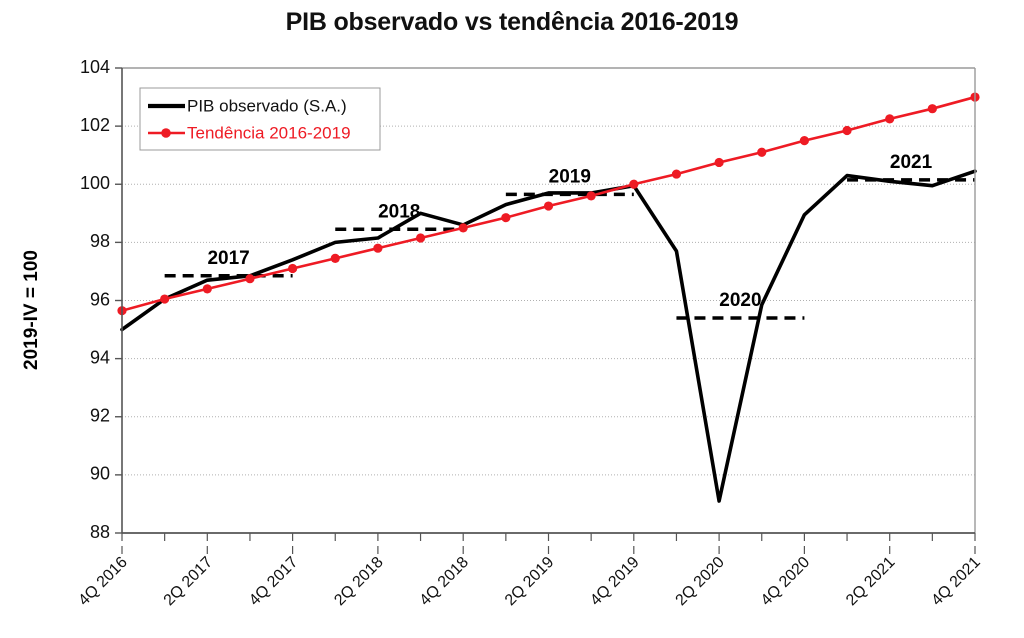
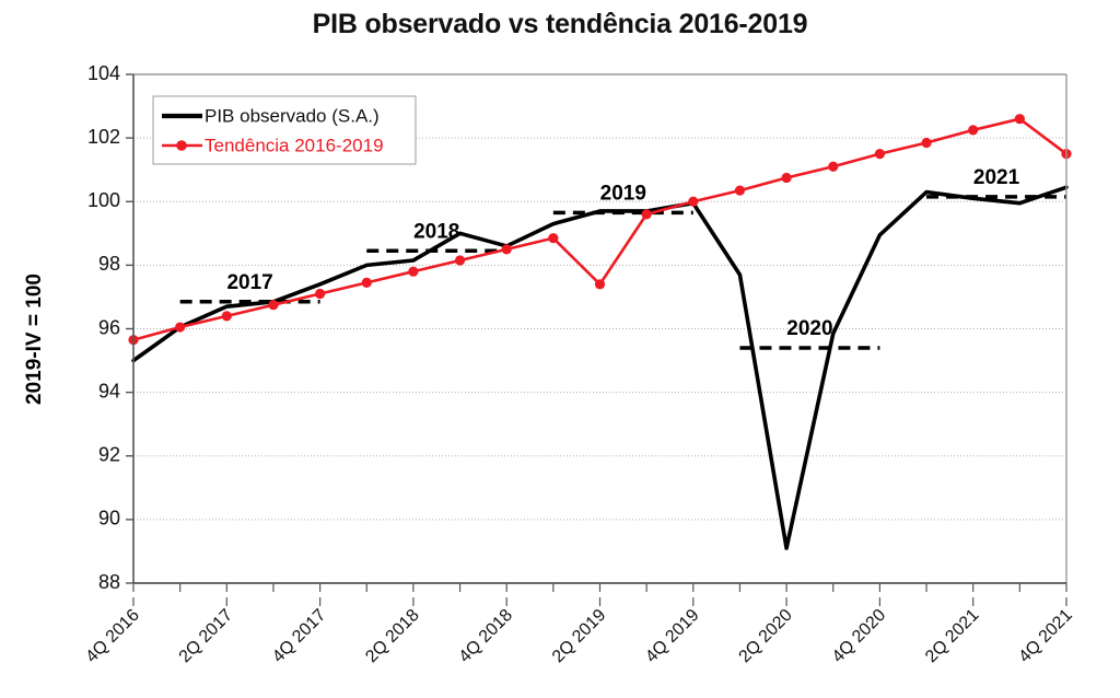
Tendência 2016-2019/2Q 2019: 99.2 -> 97.4
Tendência 2016-2019/4Q 2021: 103.0 -> 101.5
